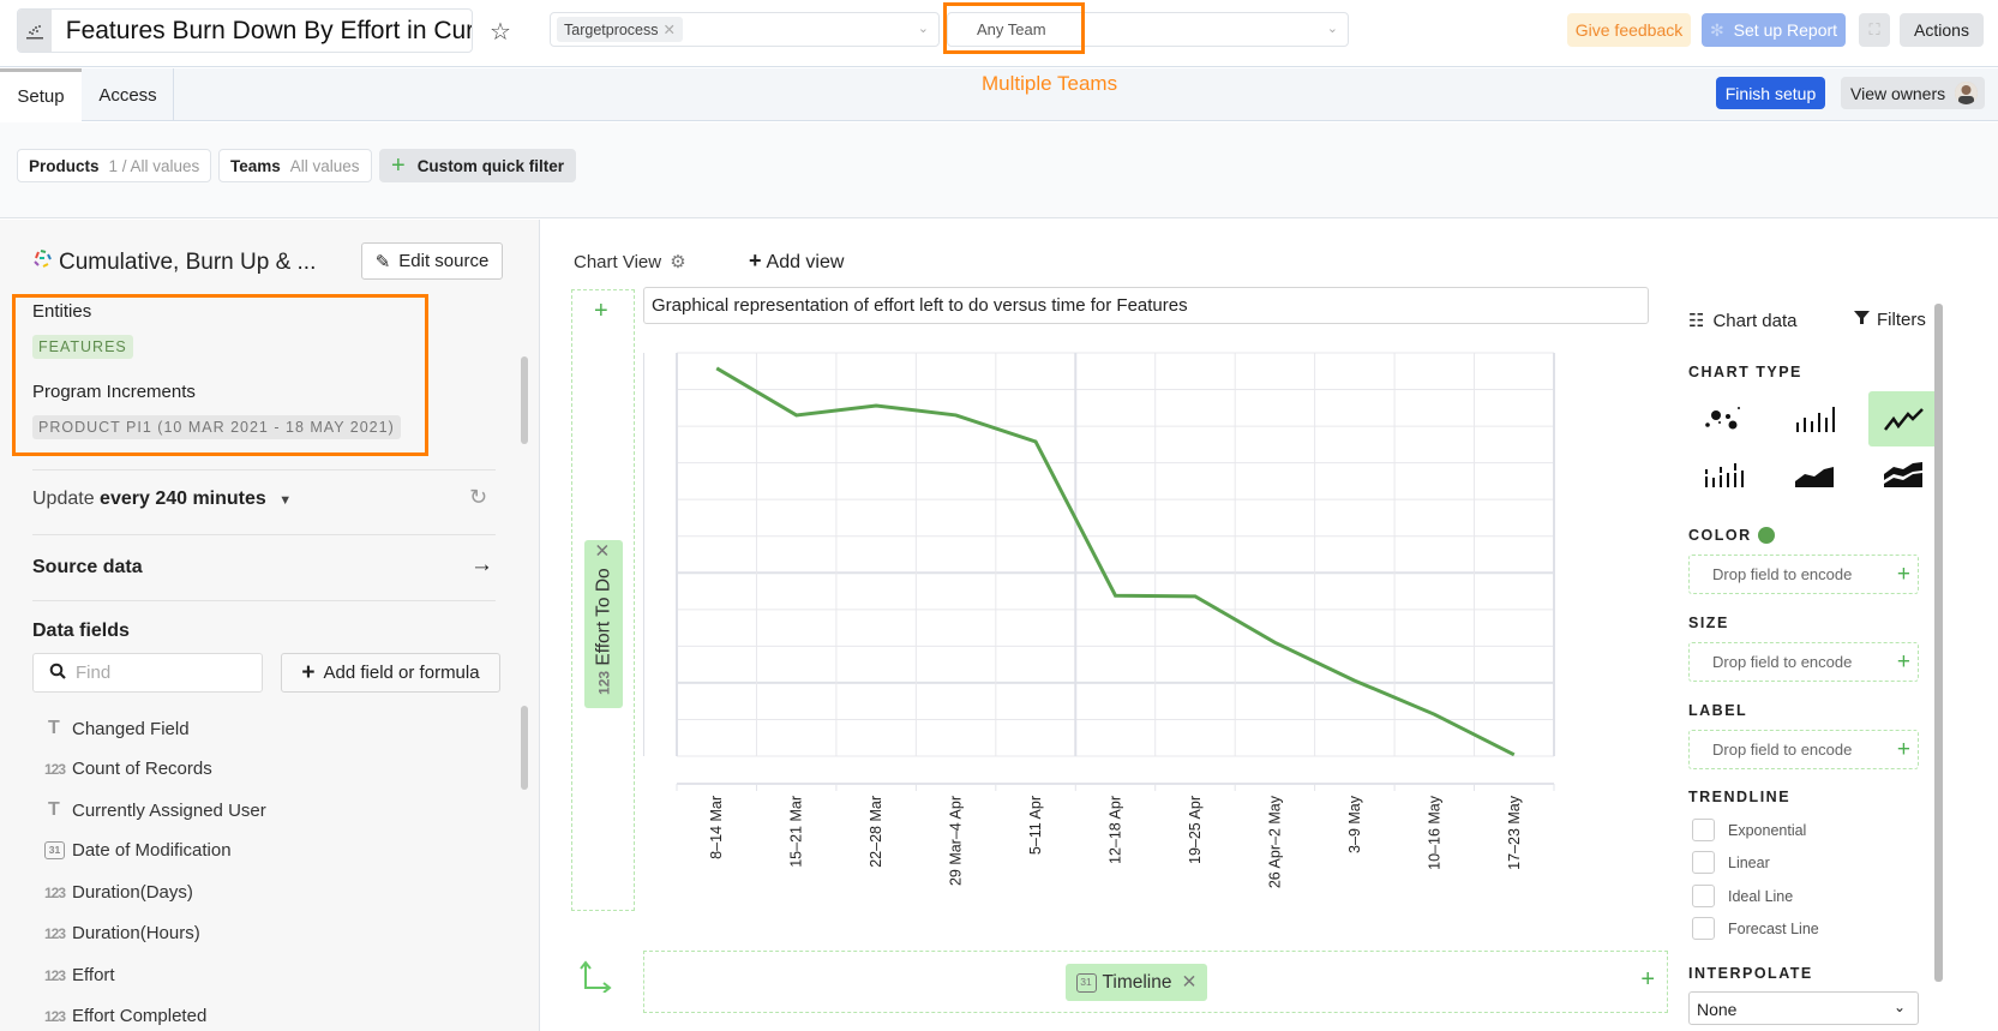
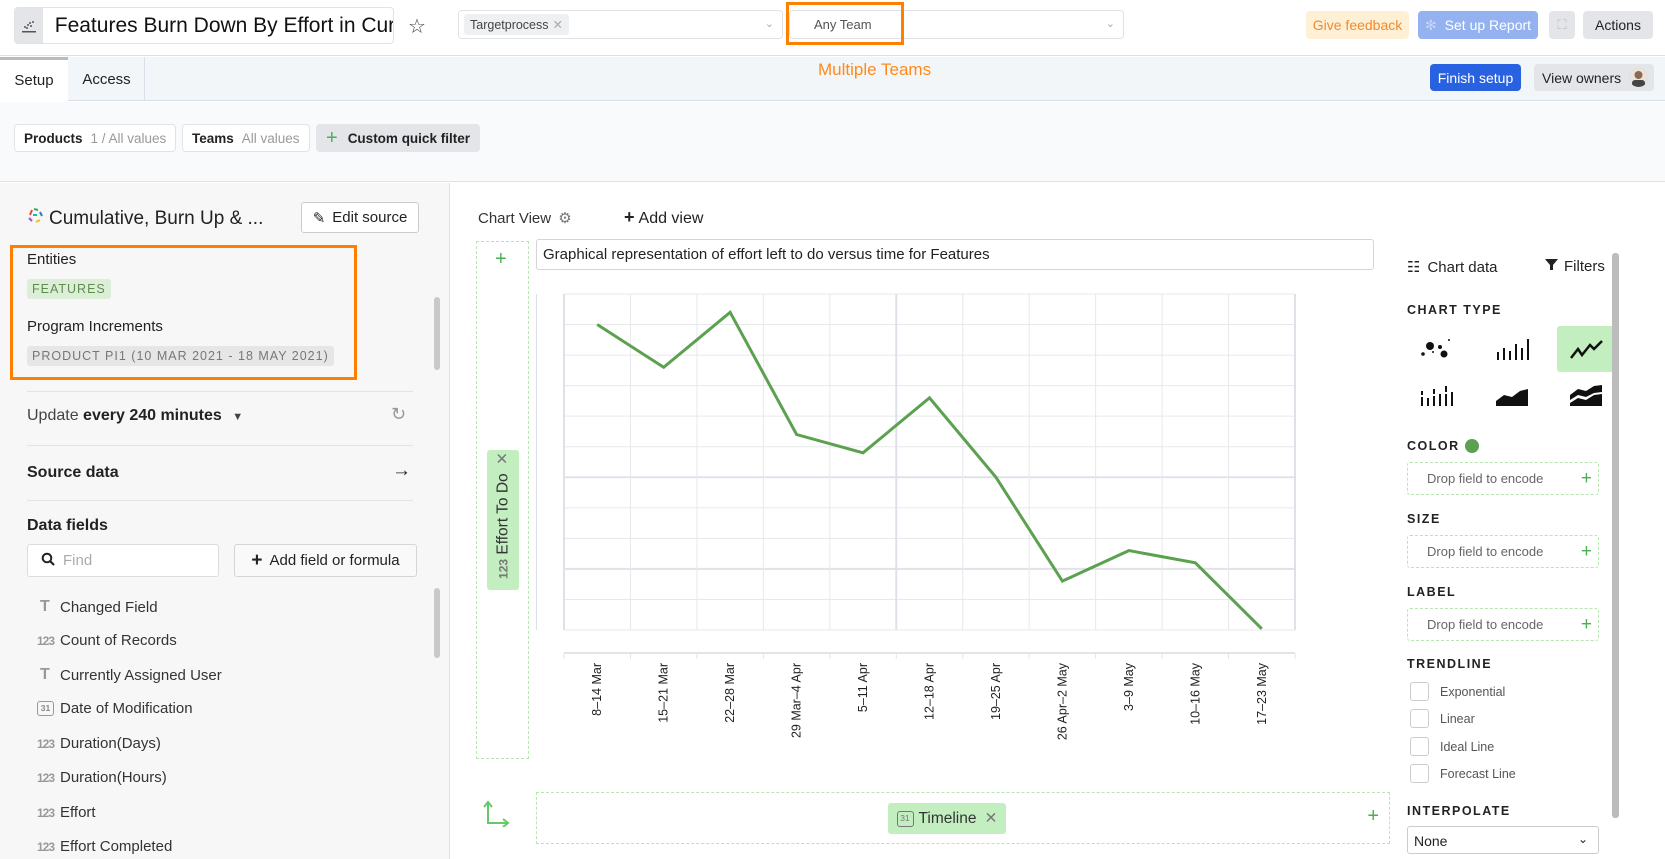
8–14 Mar: 530 -> 500
15–21 Mar: 460 -> 430
22–28 Mar: 480 -> 520
29 Mar–4 Apr: 460 -> 320
5–11 Apr: 430 -> 290
12–18 Apr: 220 -> 380
19–25 Apr: 220 -> 250
26 Apr–2 May: 160 -> 80
3–9 May: 100 -> 130
10–16 May: 60 -> 110
